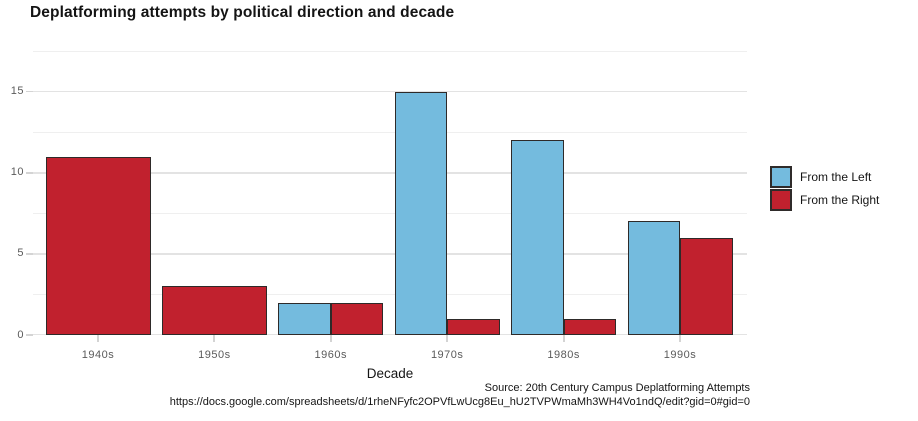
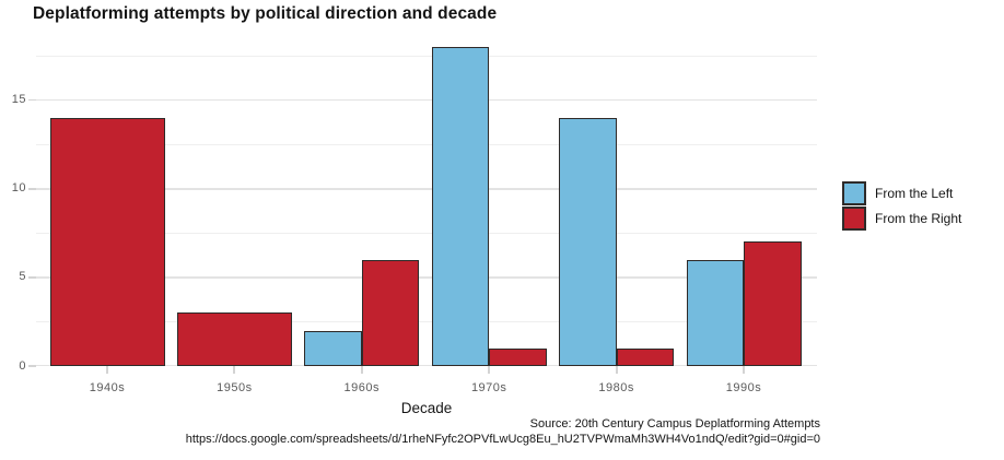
From the Right/1940s: 11 -> 14
From the Right/1960s: 2 -> 6
From the Left/1970s: 15 -> 18
From the Left/1980s: 12 -> 14
From the Left/1990s: 7 -> 6
From the Right/1990s: 6 -> 7
